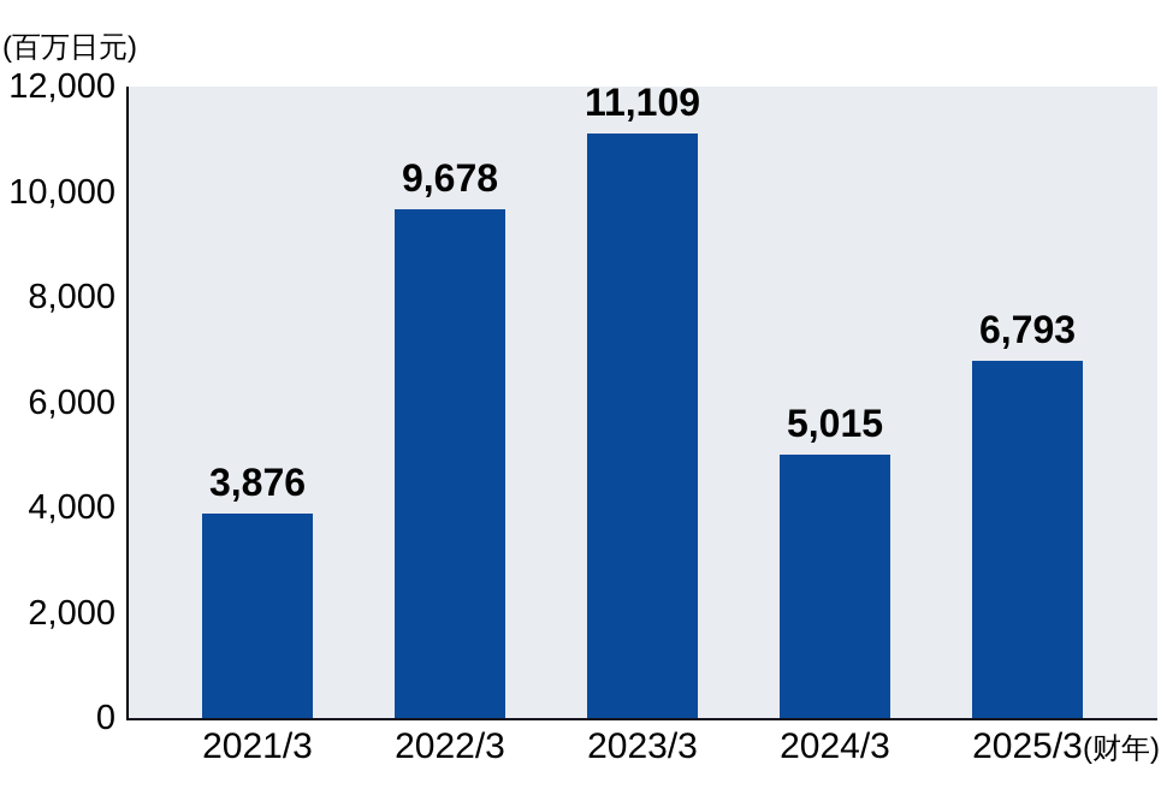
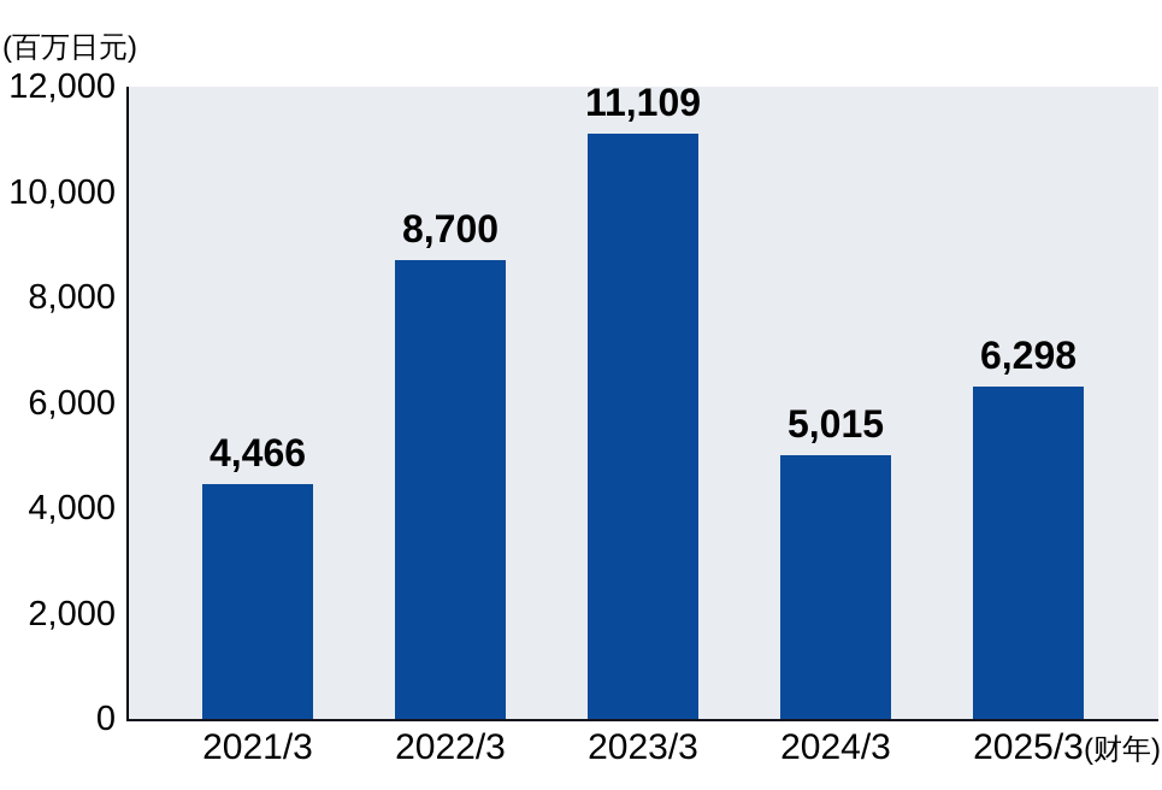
2021/3: 3,876 -> 4,466
2022/3: 9,678 -> 8,700
2025/3: 6,793 -> 6,298
